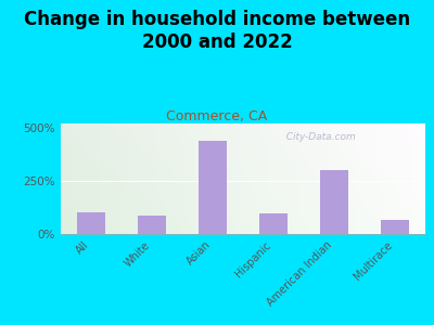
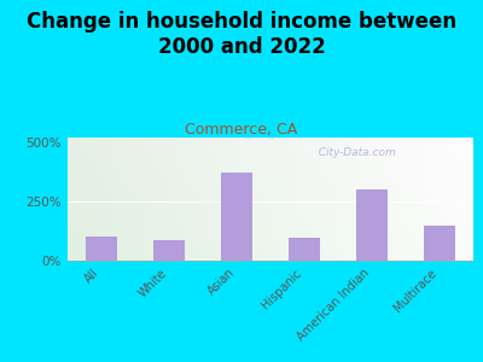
Asian: 440% -> 370%
Multirace: 60% -> 150%
